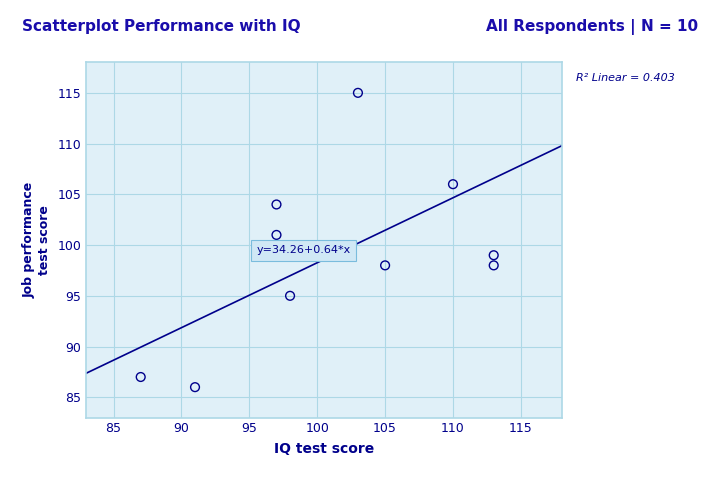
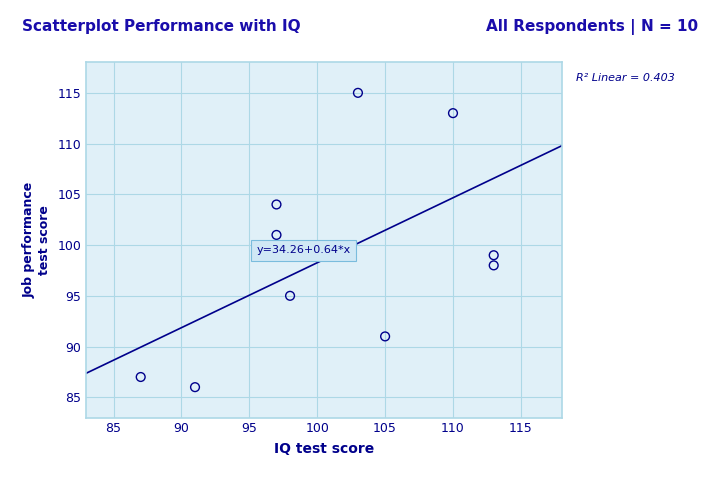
105: 98 -> 91
110: 106 -> 113
